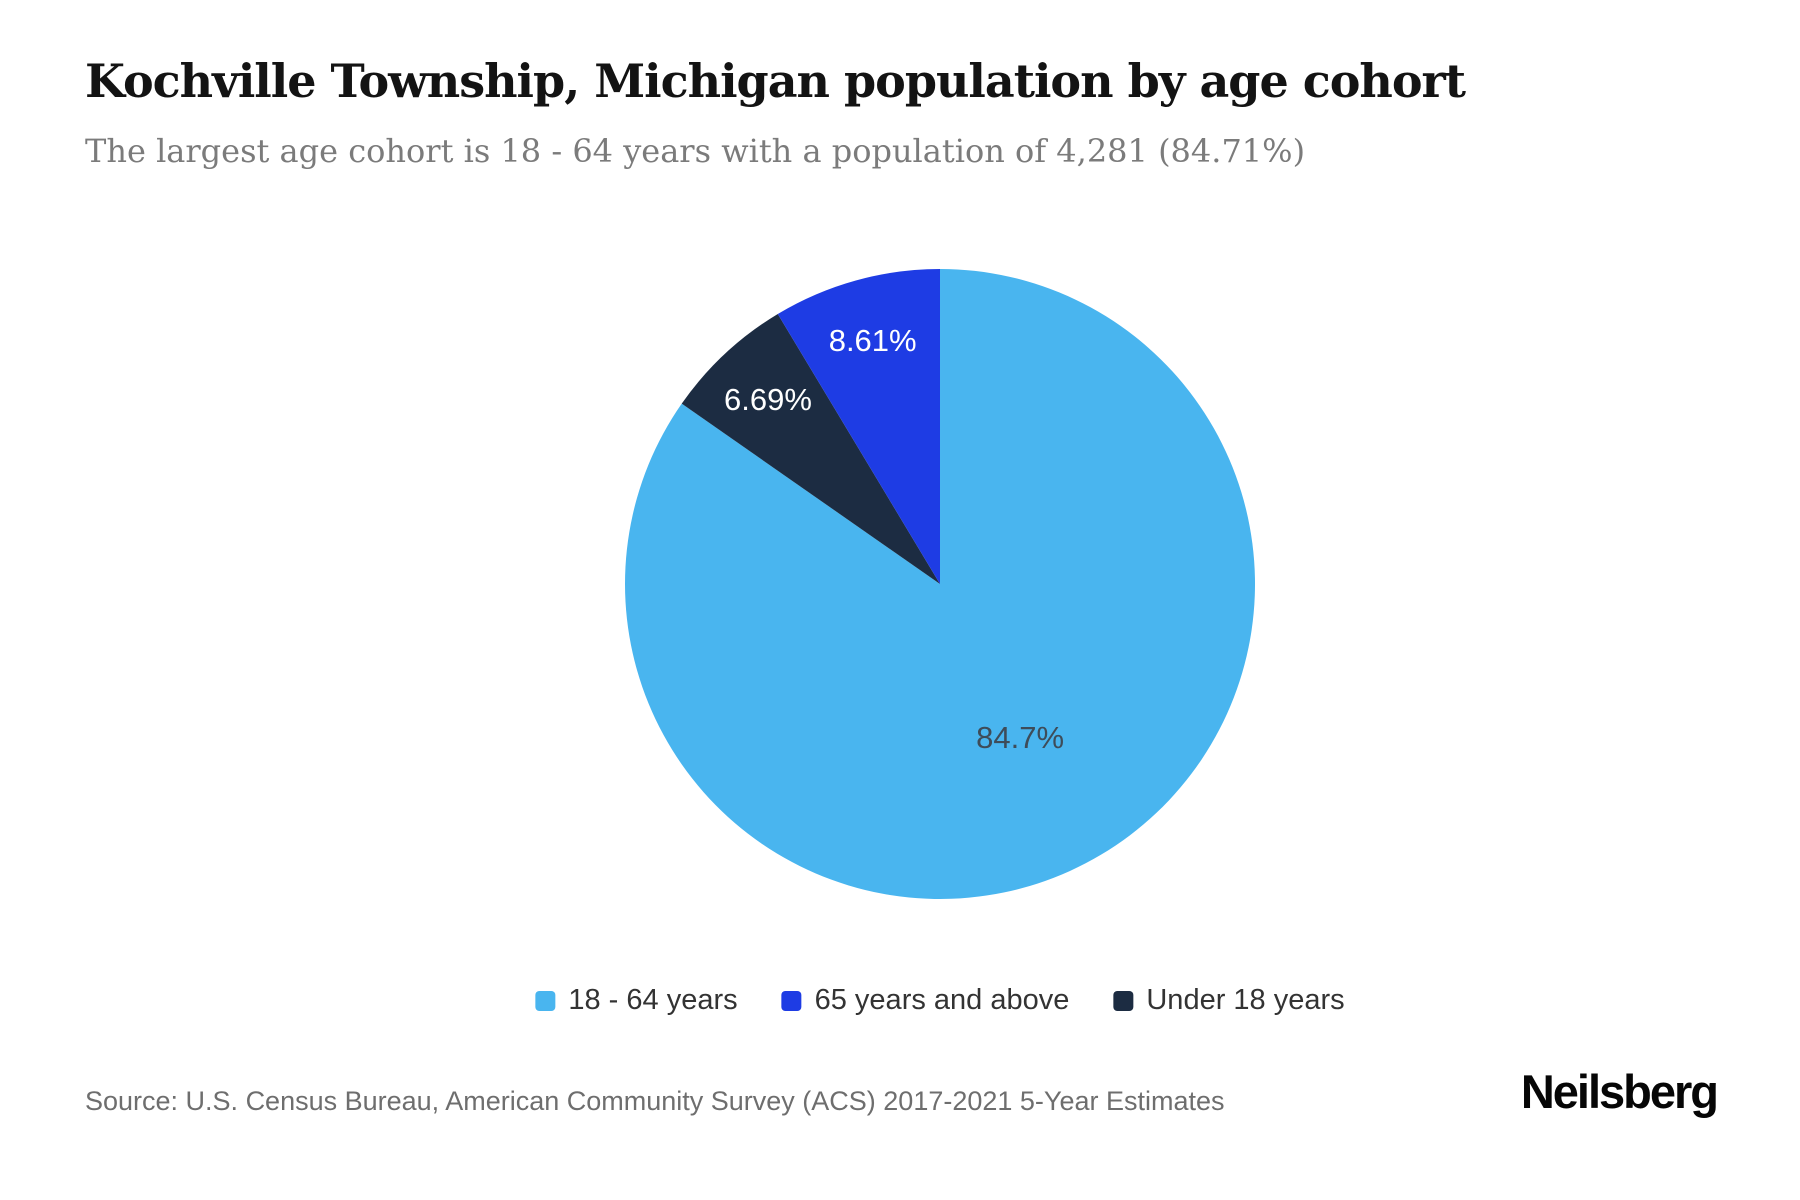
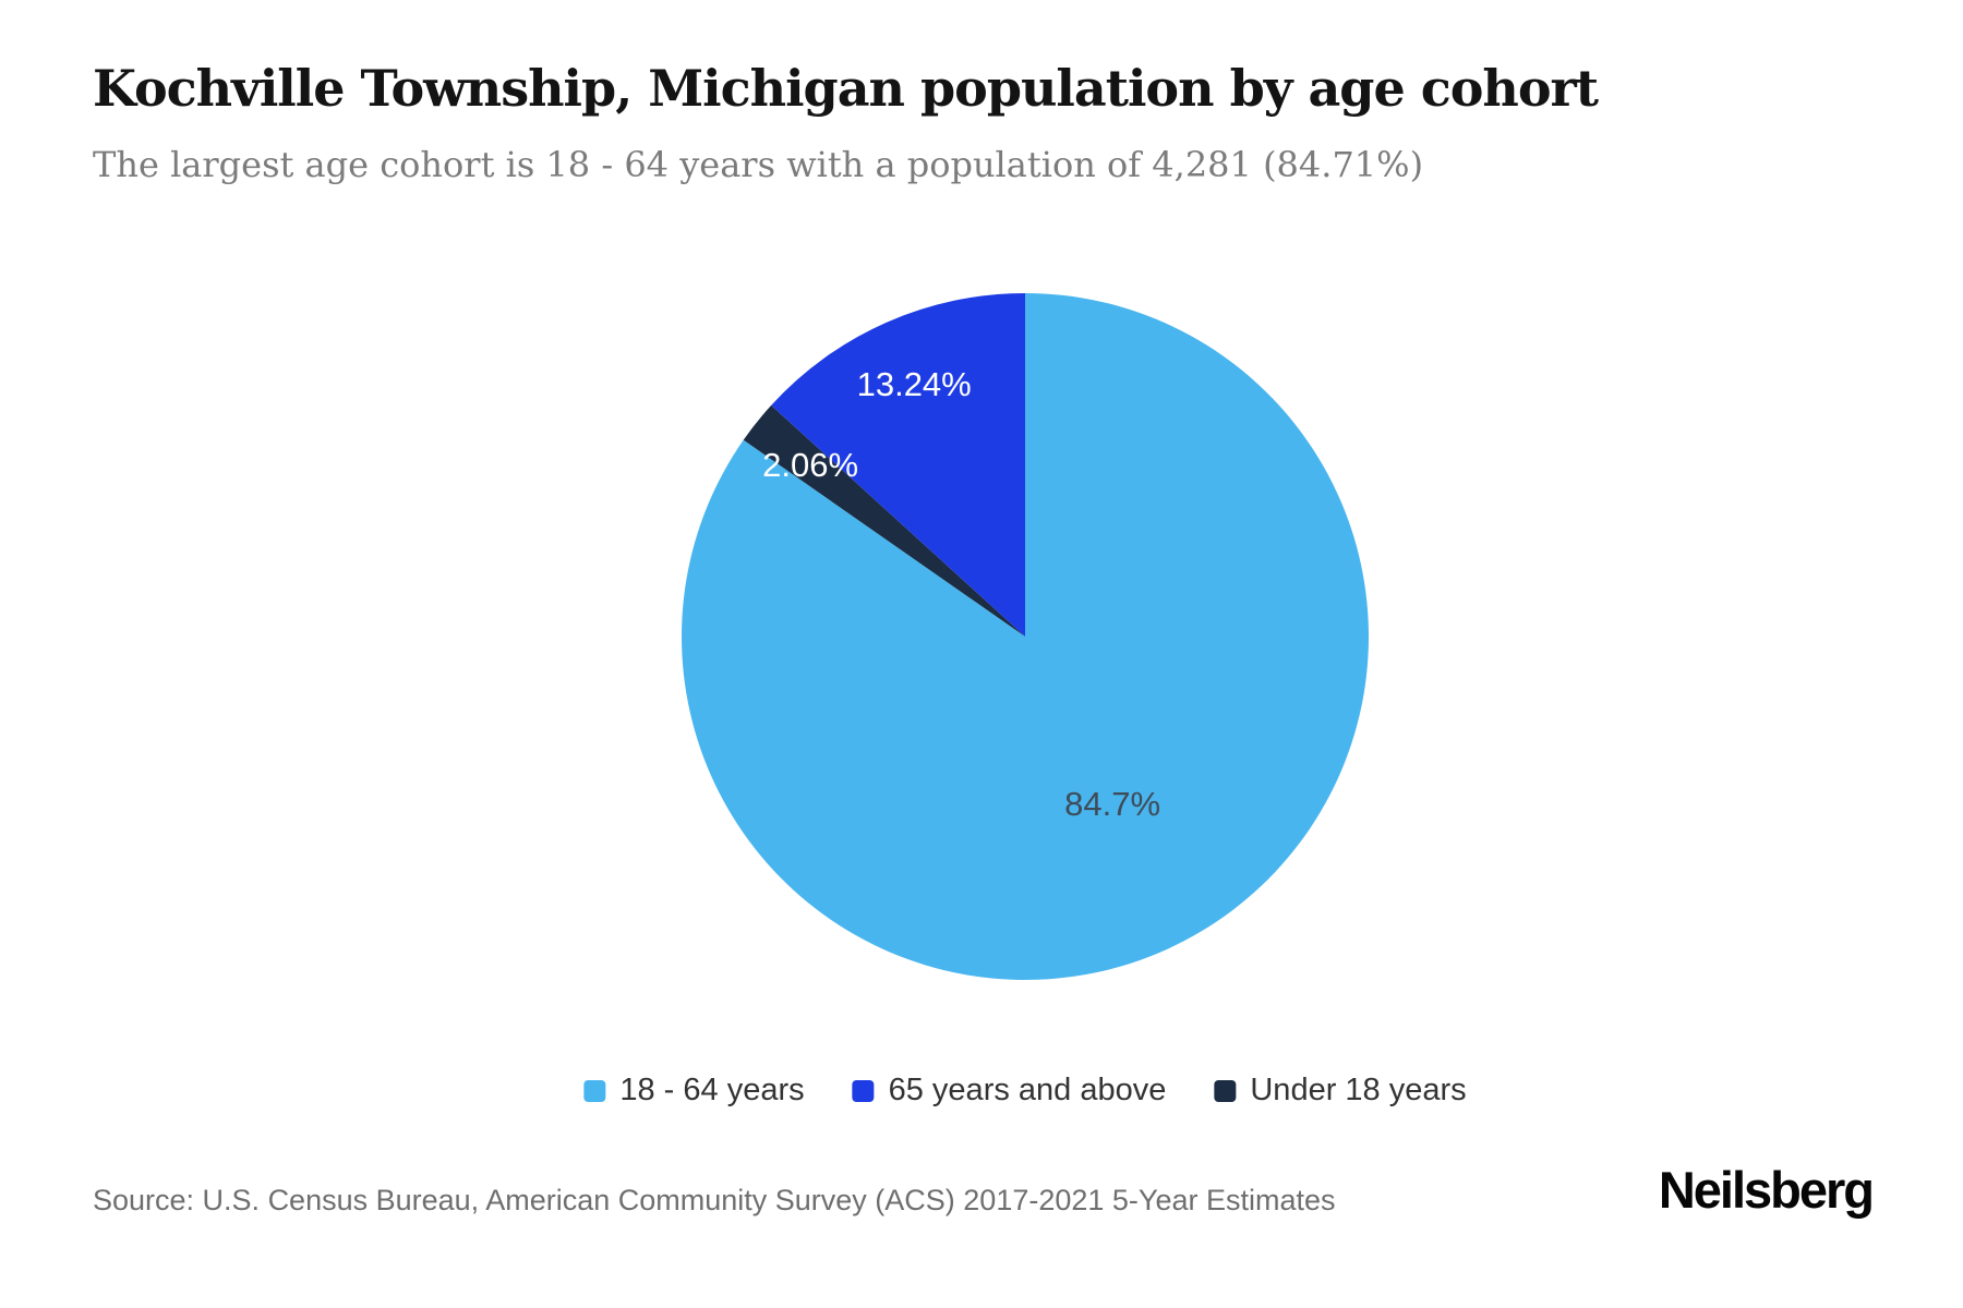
Under 18 years: 6.69% -> 2.06%
65 years and above: 8.61% -> 13.24%
